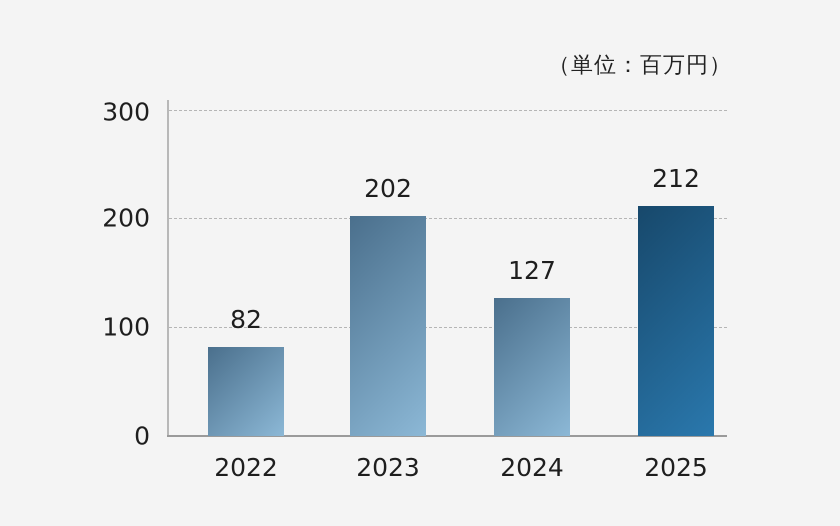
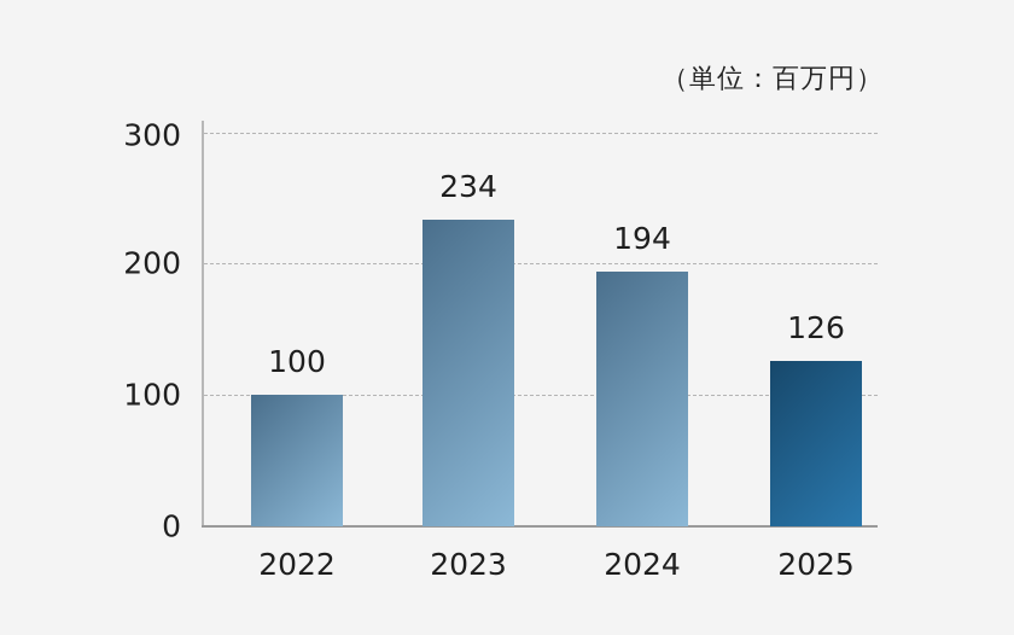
2022: 82 -> 100
2023: 202 -> 234
2024: 127 -> 194
2025: 212 -> 126
